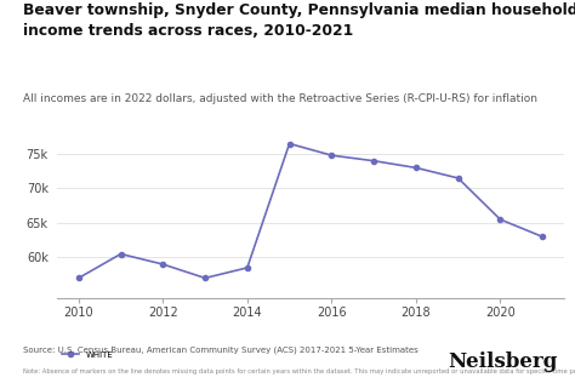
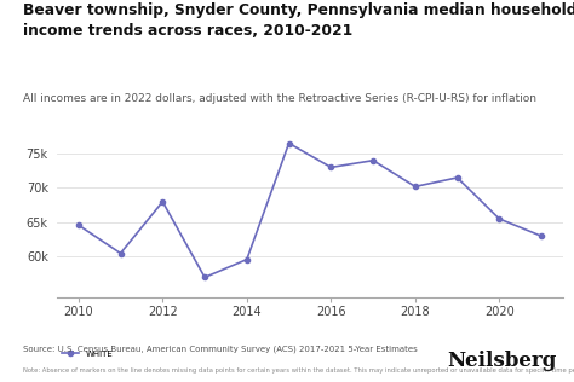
2010: 57.0k -> 64.6k
2012: 59.0k -> 68.0k
2014: 58.5k -> 59.6k
2016: 74.8k -> 73.0k
2018: 73.0k -> 70.2k
